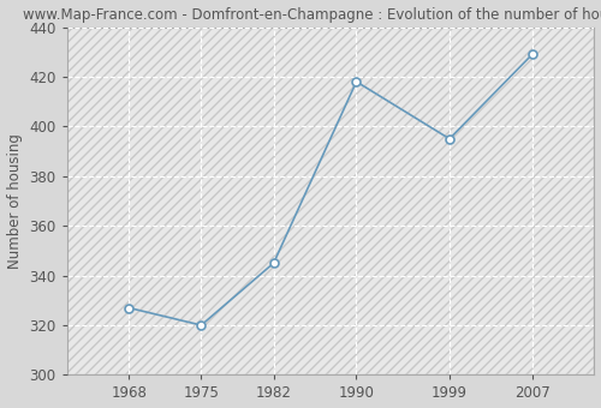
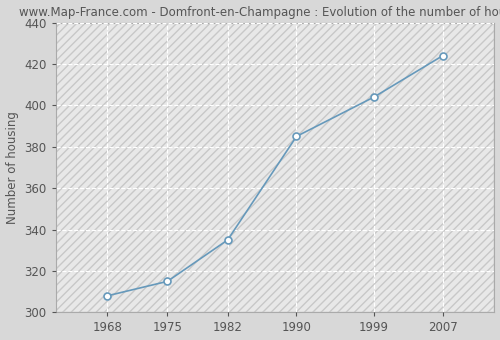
1968: 327 -> 308
1975: 320 -> 315
1982: 345 -> 335
1990: 418 -> 385
1999: 395 -> 404
2007: 429 -> 424
